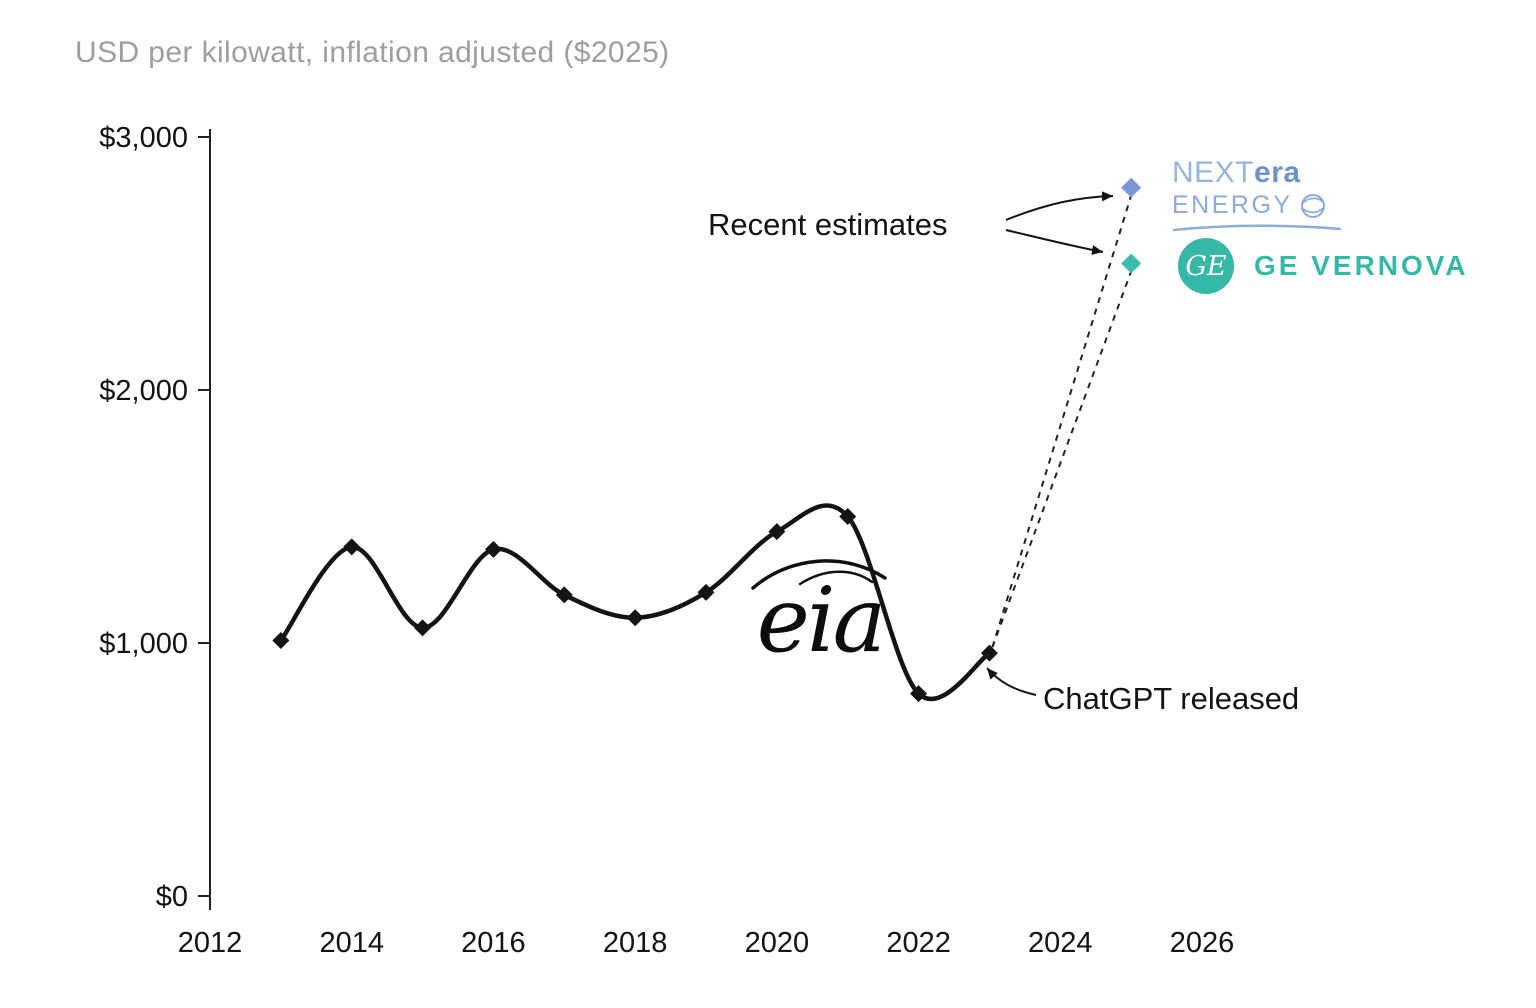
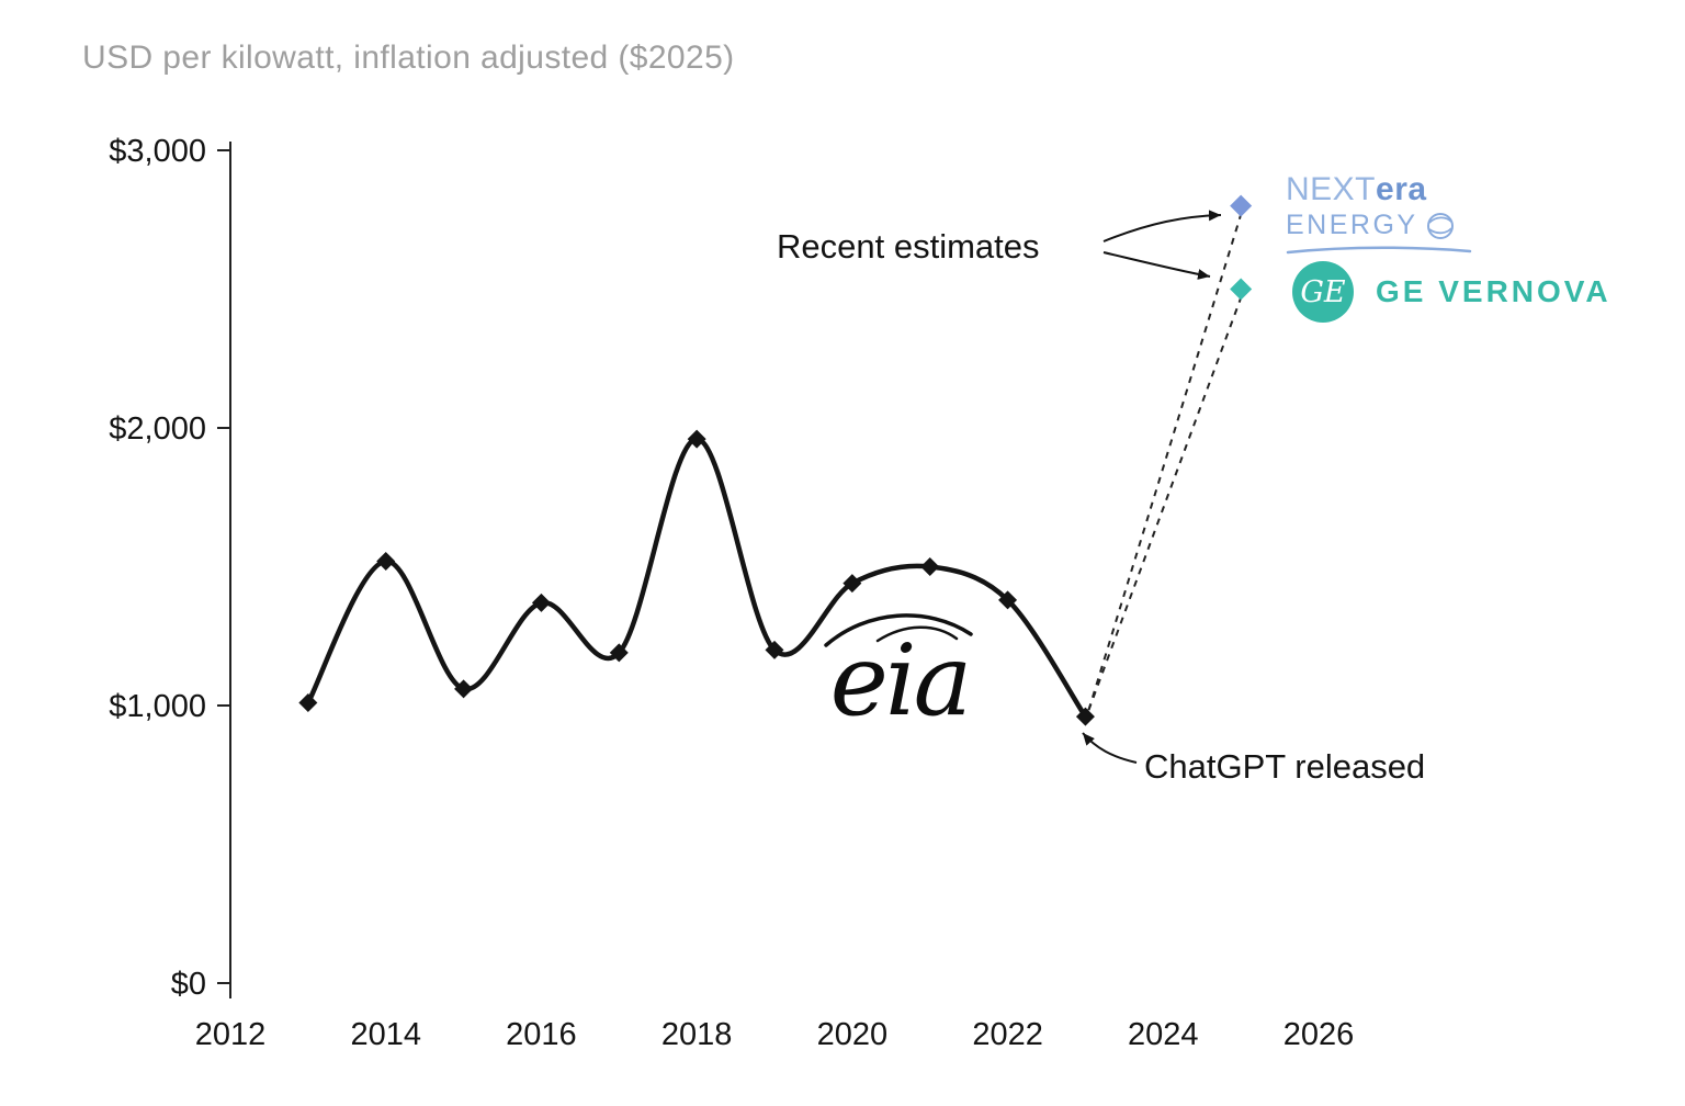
2014: $1380 -> $1520
2018: $1100 -> $1960
2022: $800 -> $1380
